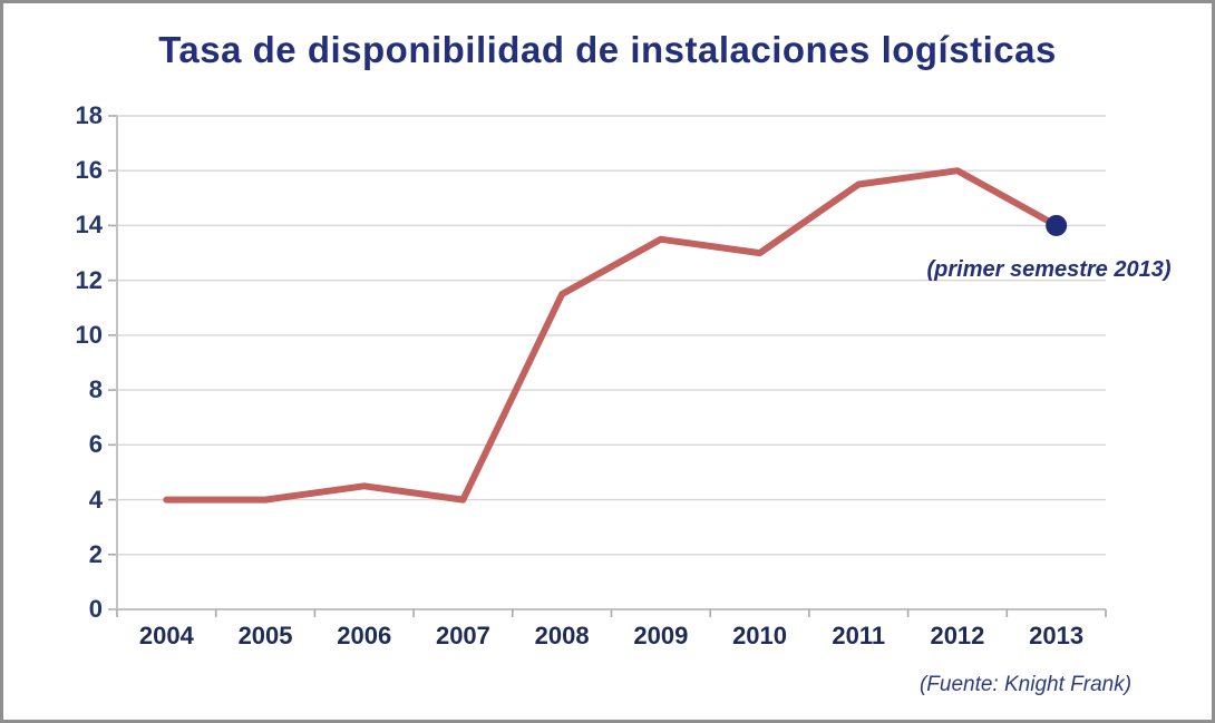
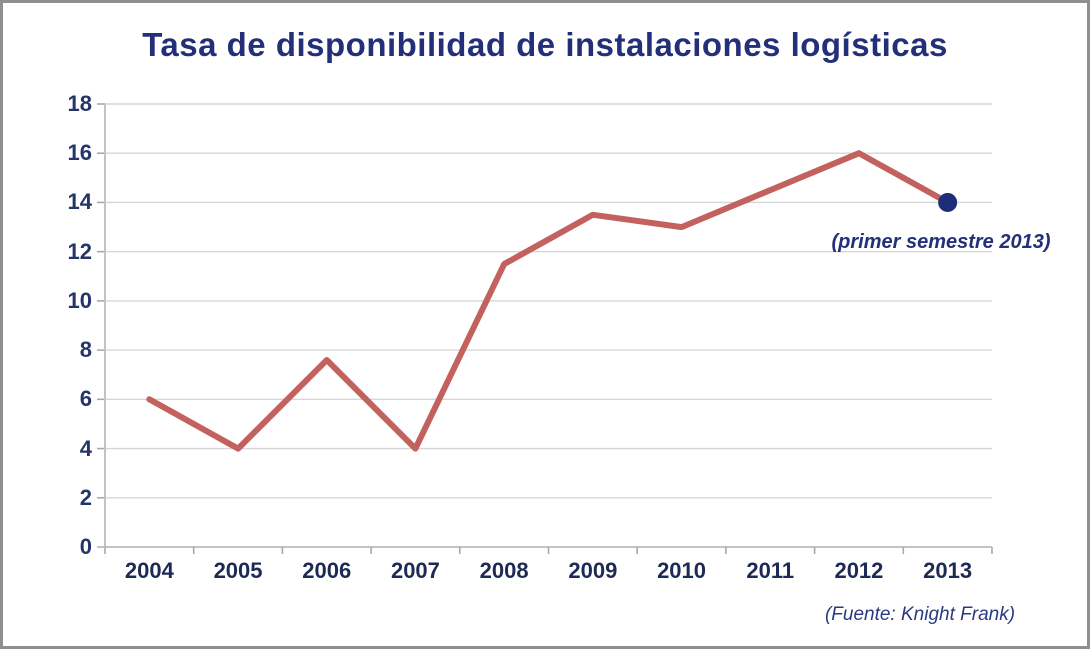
2004: 4.0 -> 6.0
2006: 4.5 -> 7.6
2011: 15.5 -> 14.5
